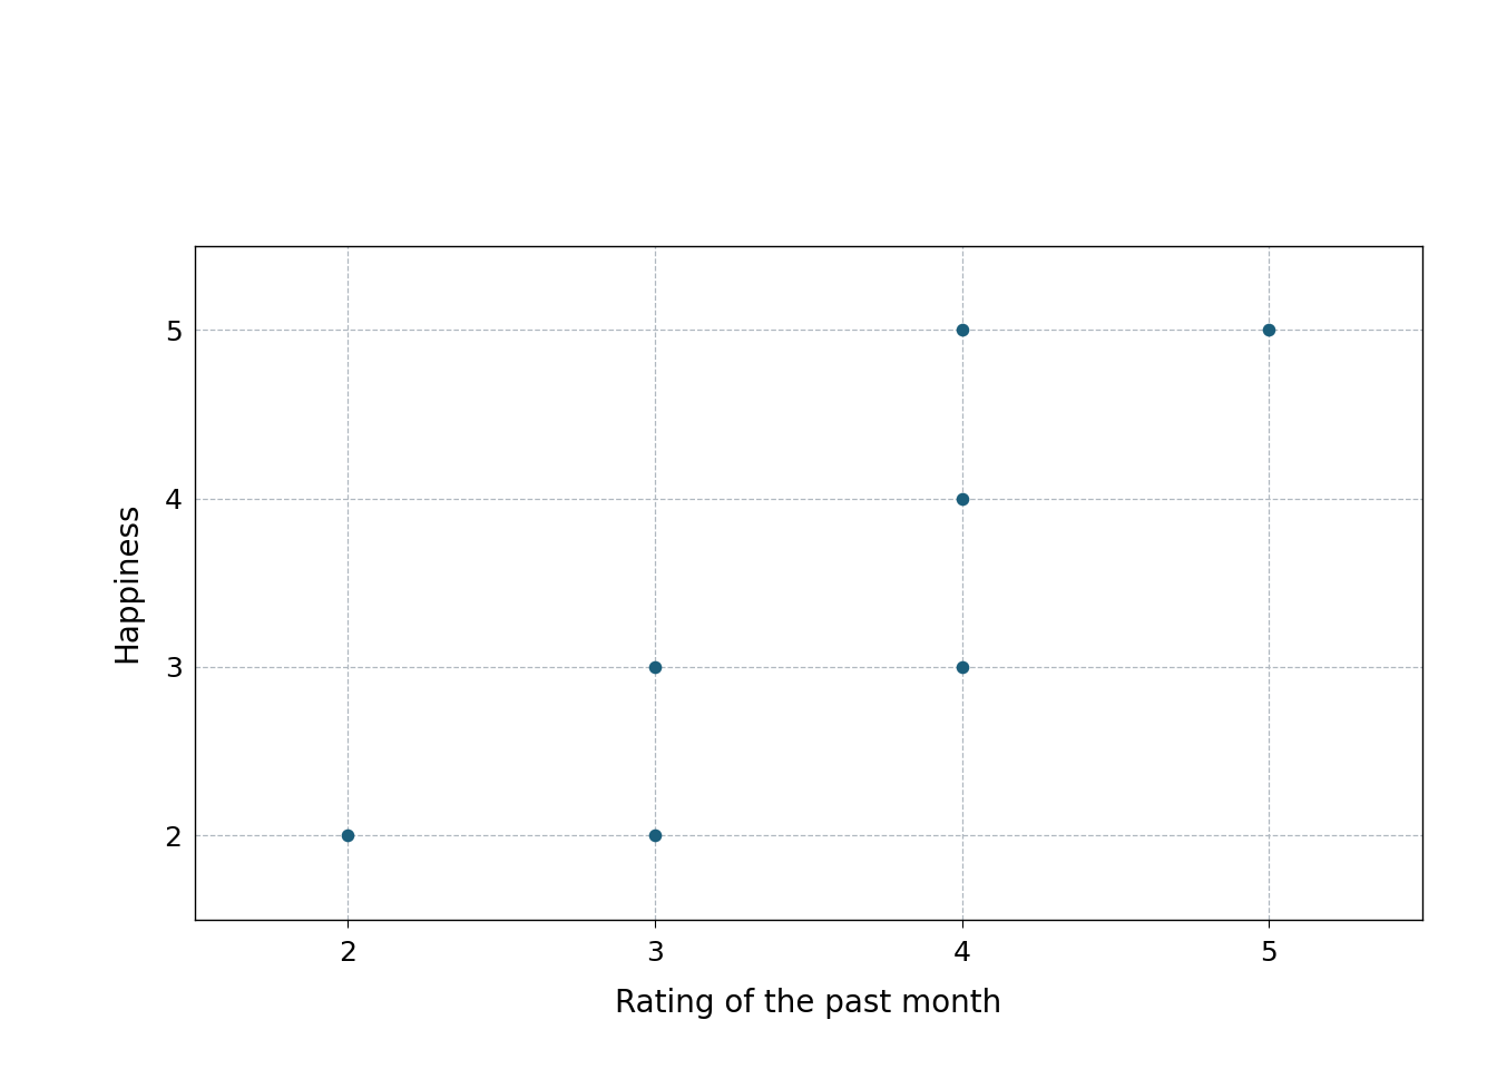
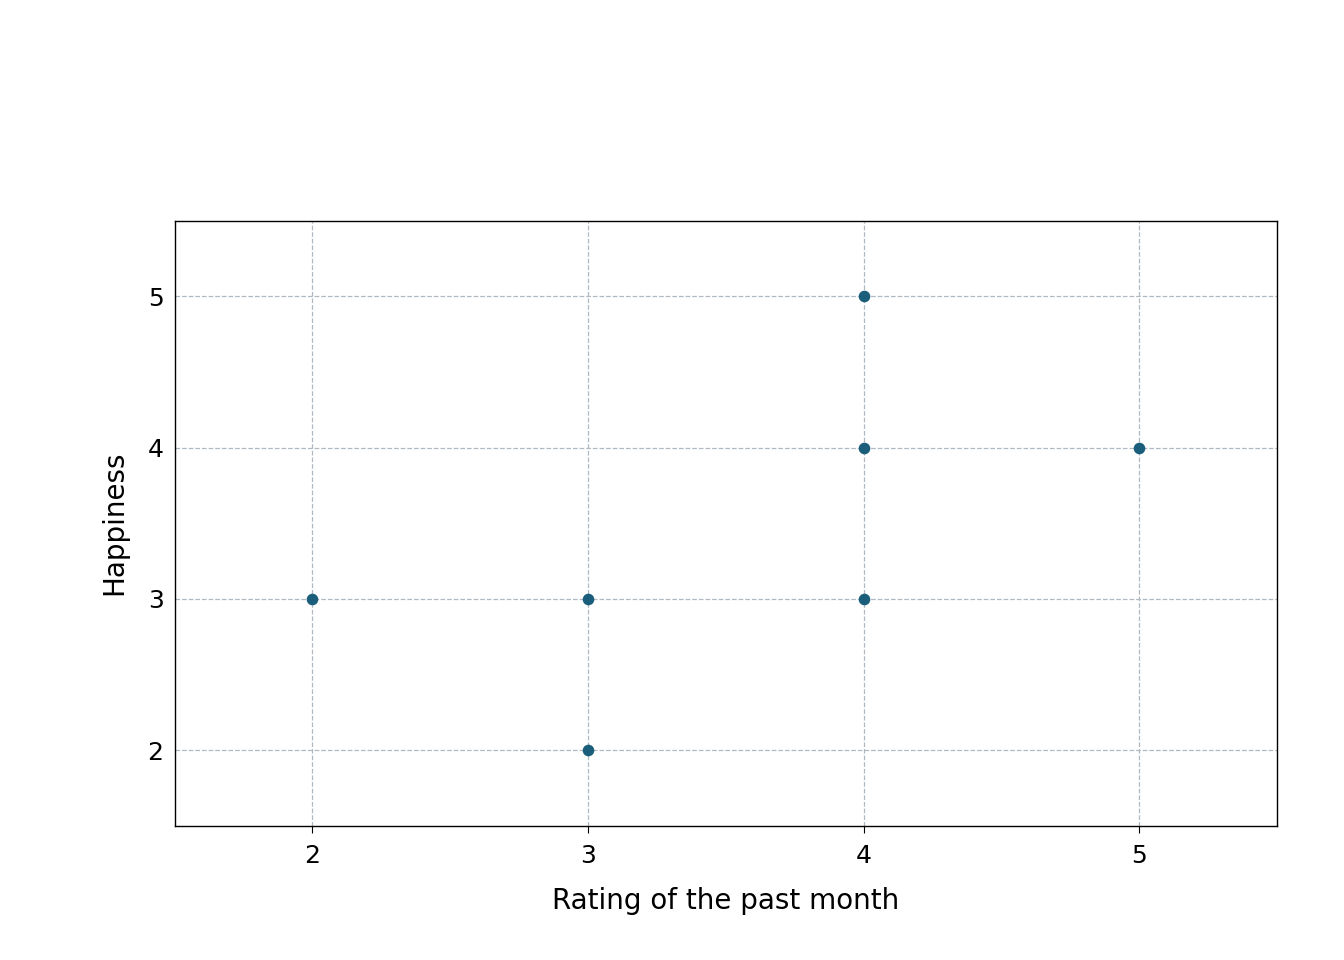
2: 2 -> 3
5: 5 -> 4
